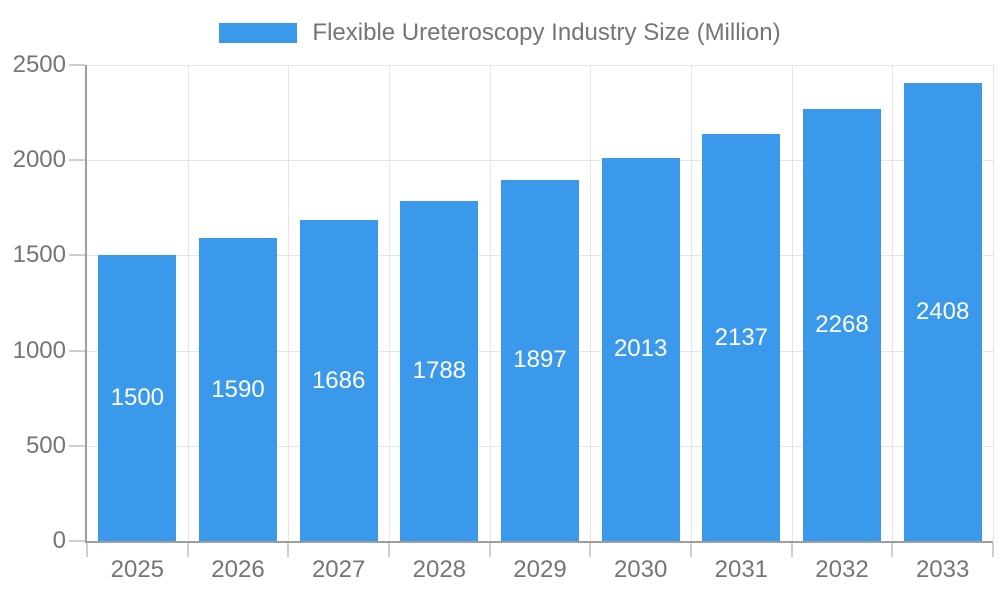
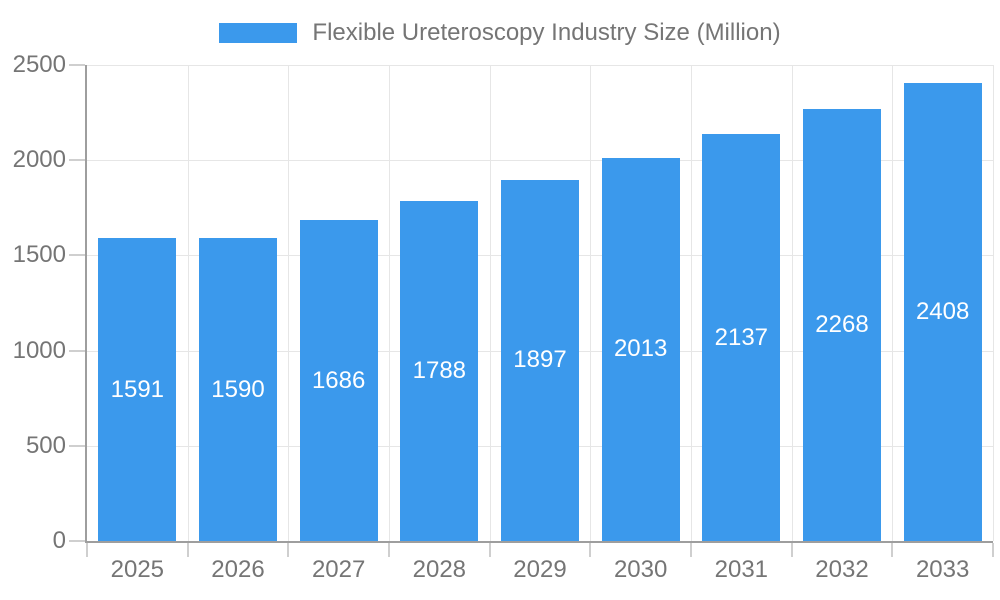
2025: 1500 -> 1591
